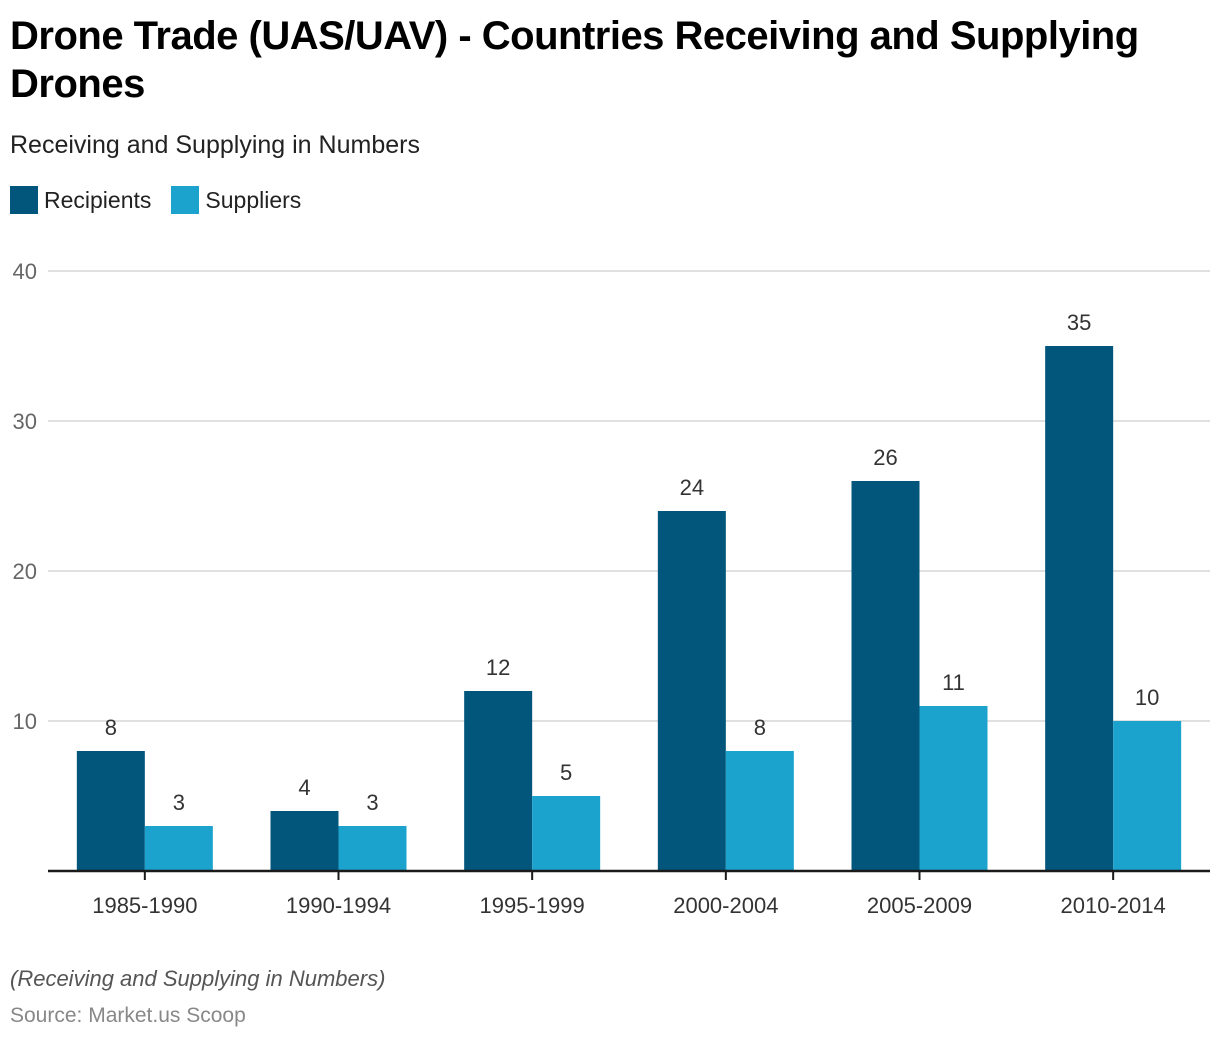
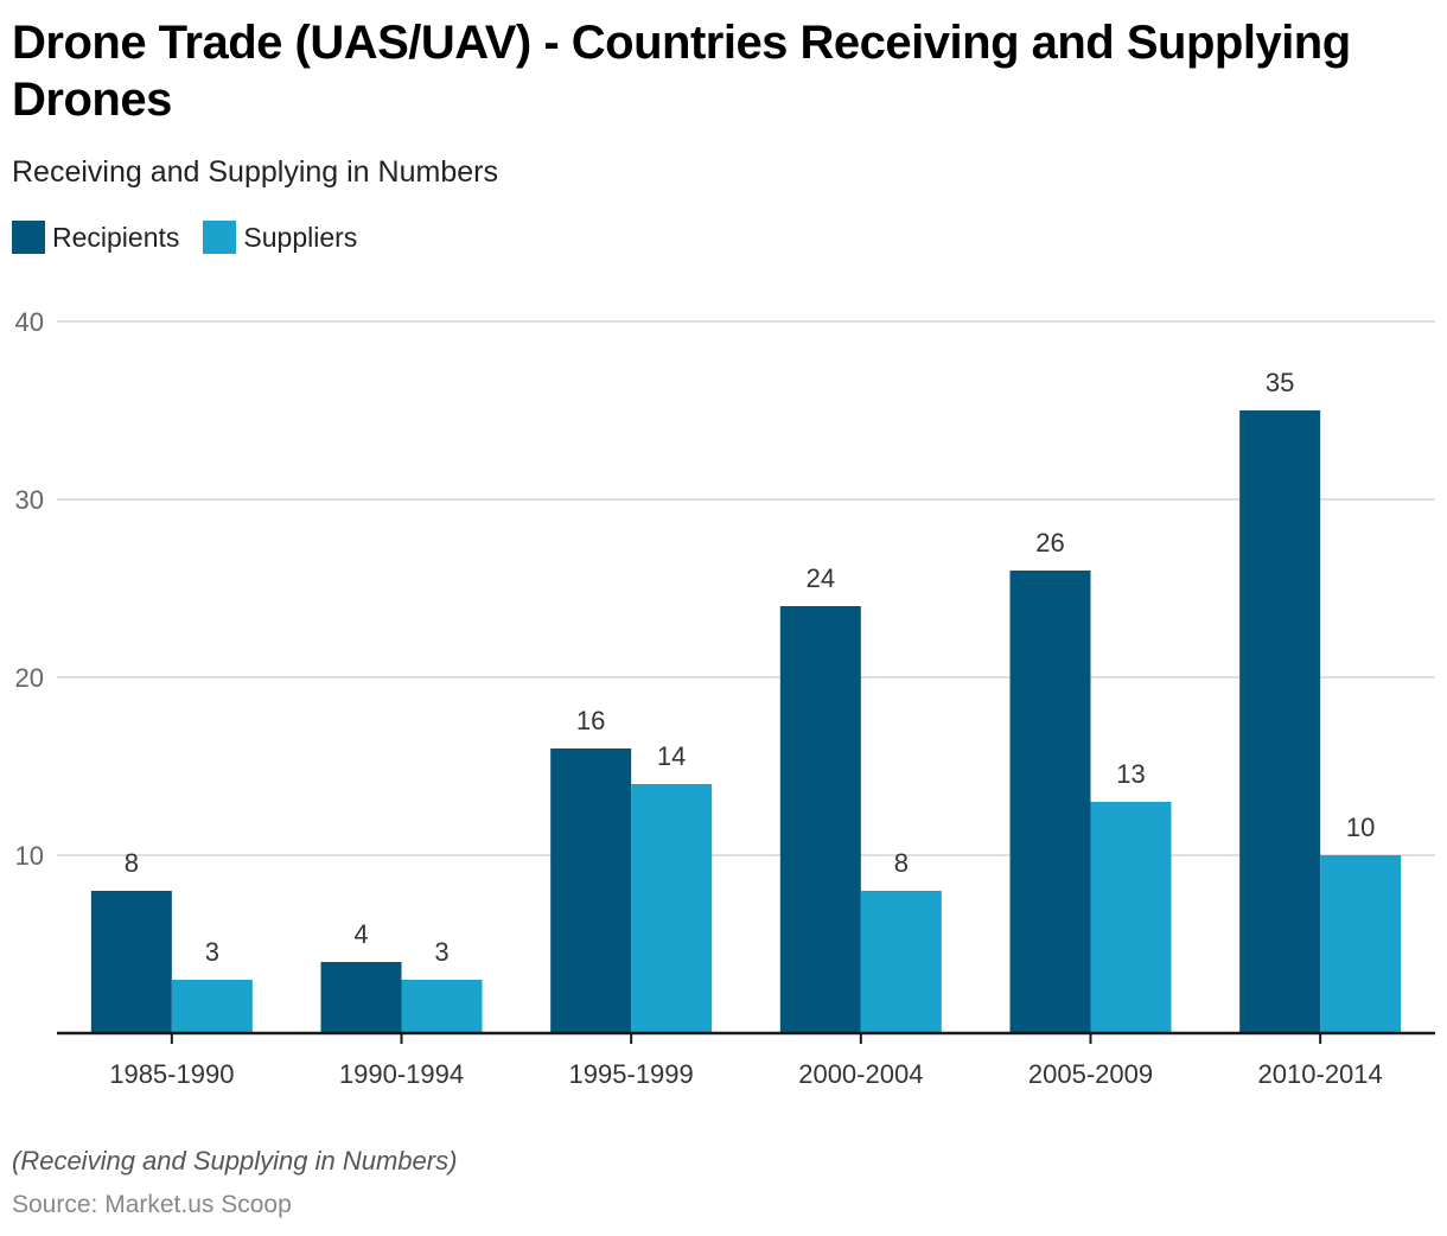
Recipients/1995-1999: 12 -> 16
Suppliers/1995-1999: 5 -> 14
Suppliers/2005-2009: 11 -> 13
